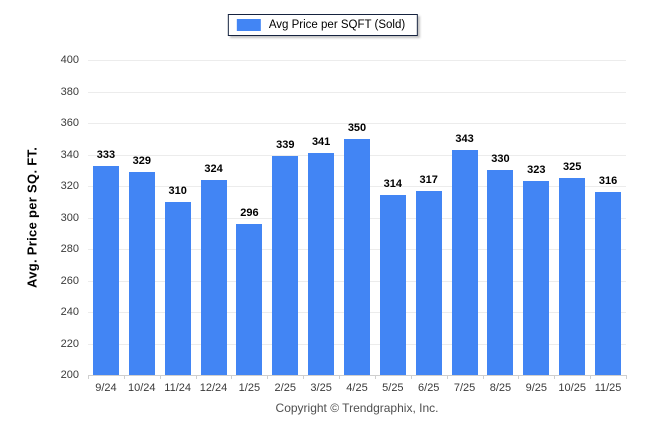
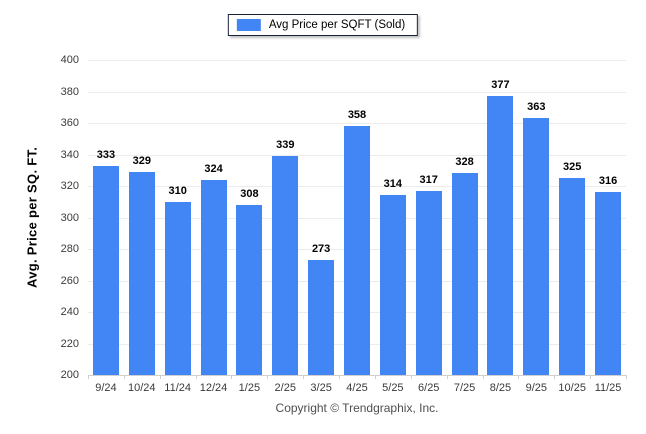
1/25: 296 -> 308
3/25: 341 -> 273
4/25: 350 -> 358
7/25: 343 -> 328
8/25: 330 -> 377
9/25: 323 -> 363
